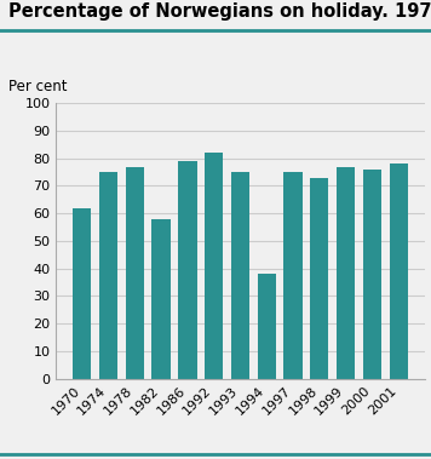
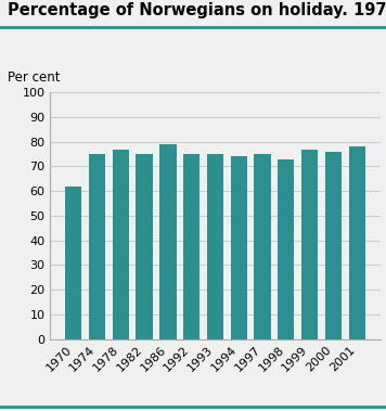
1982: 58 -> 75
1992: 82 -> 75
1994: 38 -> 74
